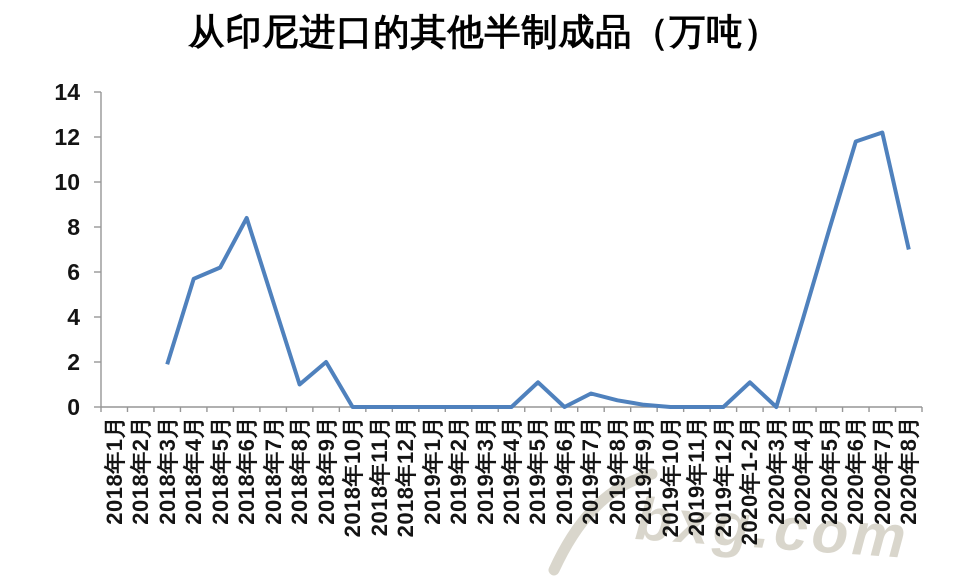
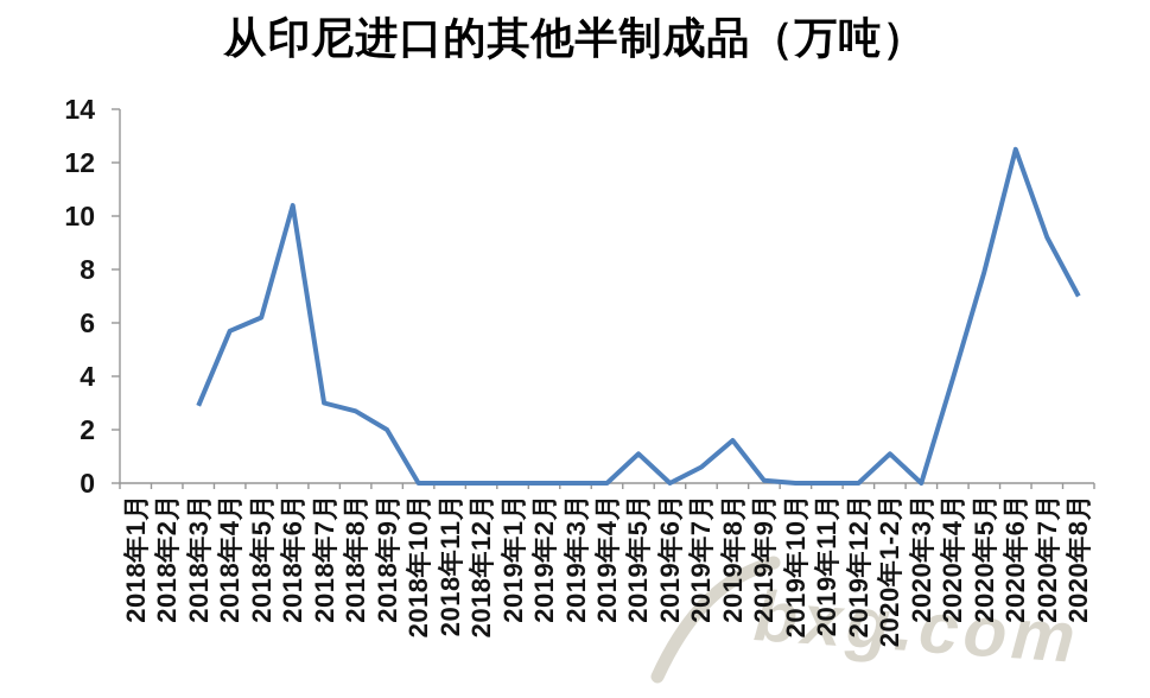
2018年3月: 1.9 -> 2.9
2018年6月: 8.4 -> 10.4
2018年7月: 4.7 -> 3.0
2018年8月: 1.0 -> 2.7
2019年8月: 0.3 -> 1.6
2020年6月: 11.8 -> 12.5
2020年7月: 12.2 -> 9.2
